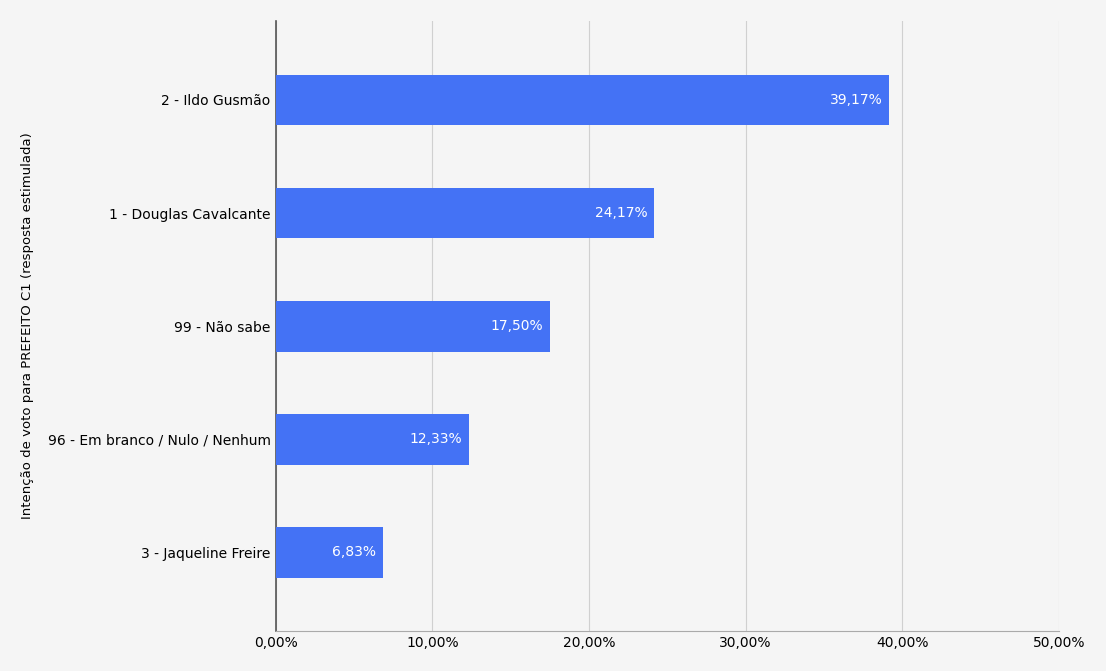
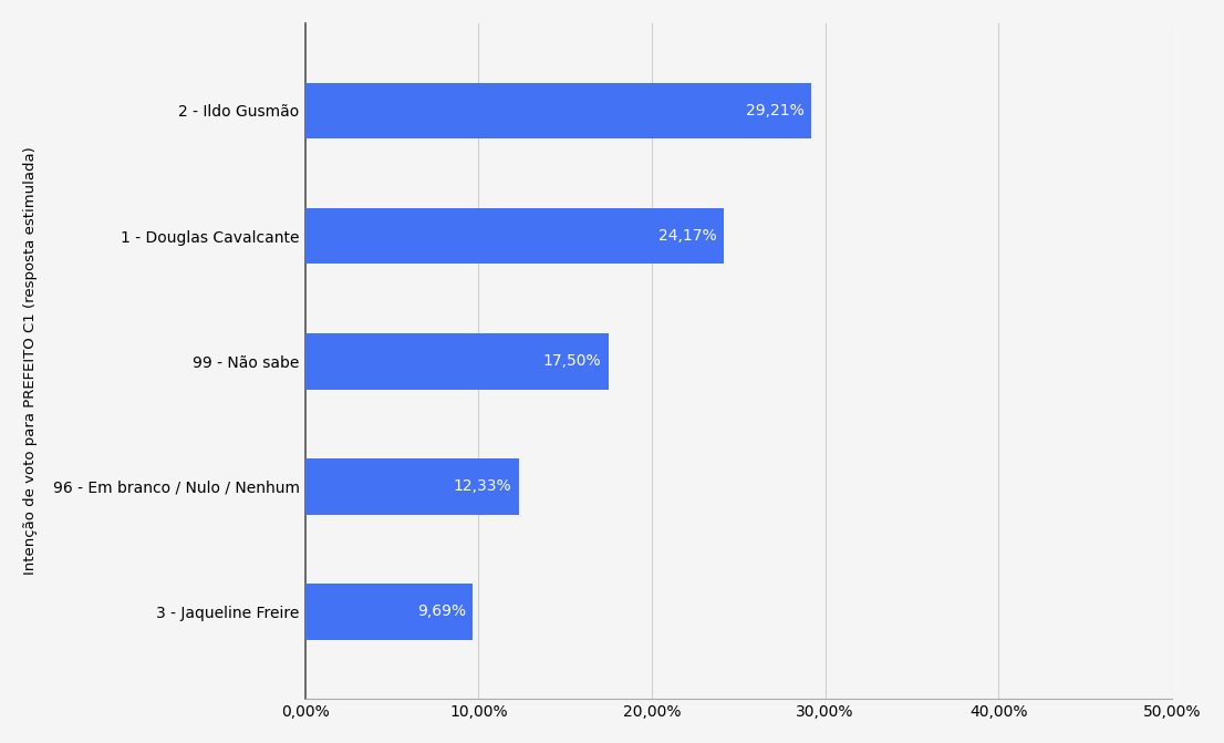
2 - Ildo Gusmão: 39,17% -> 29,21%
3 - Jaqueline Freire: 6,83% -> 9,69%
